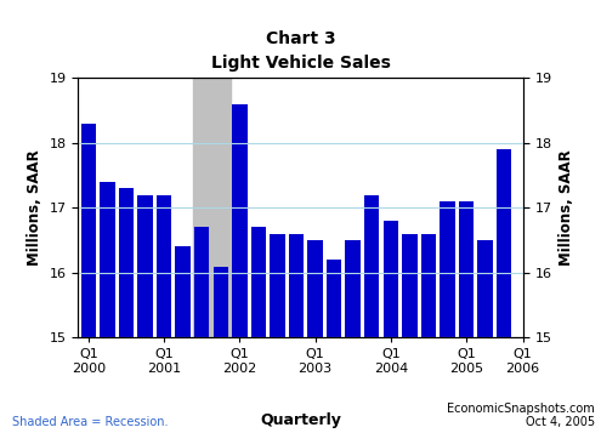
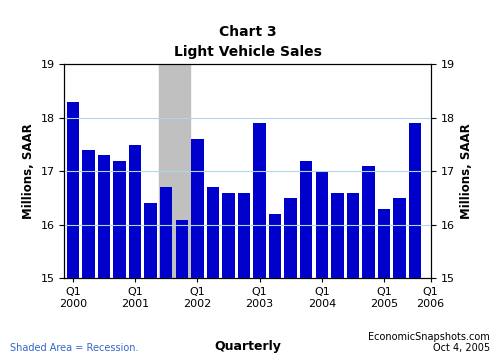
Q1 2001: 17.2 -> 17.5
Q1 2002: 18.6 -> 17.6
Q1 2003: 16.5 -> 17.9
Q1 2004: 16.8 -> 17.0
Q1 2005: 17.1 -> 16.3
